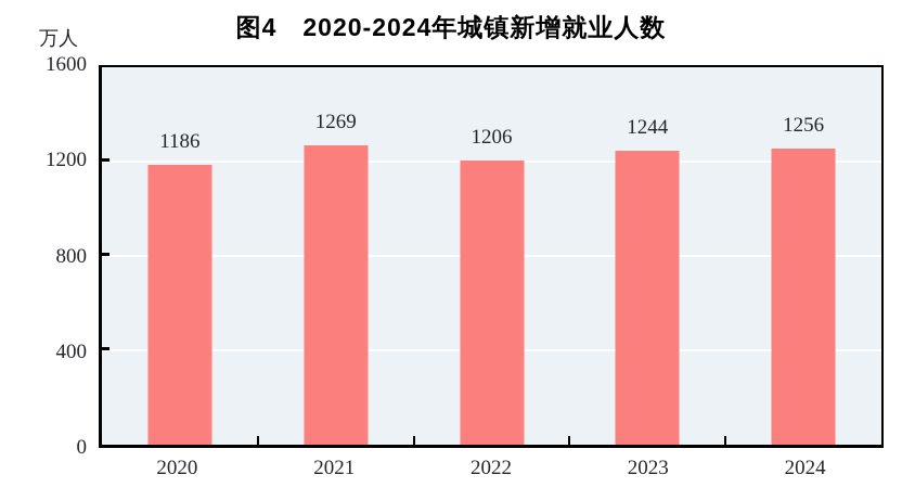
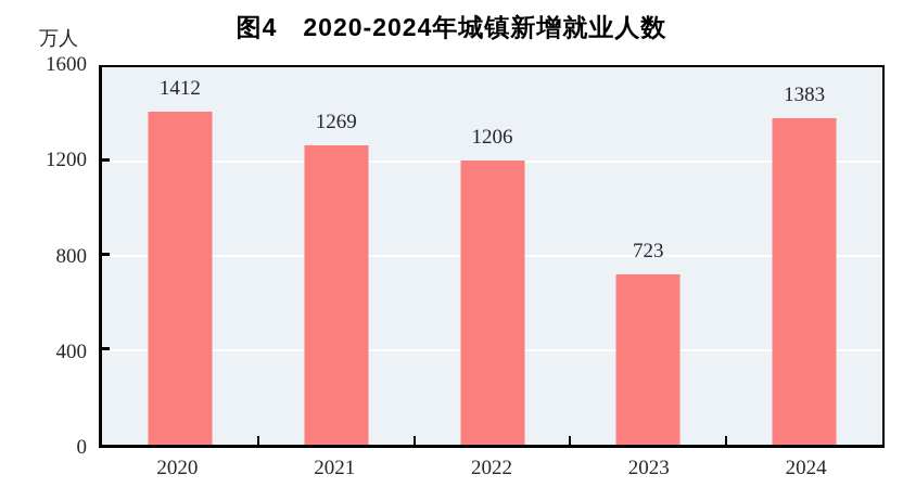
2020: 1186 -> 1412
2023: 1244 -> 723
2024: 1256 -> 1383
